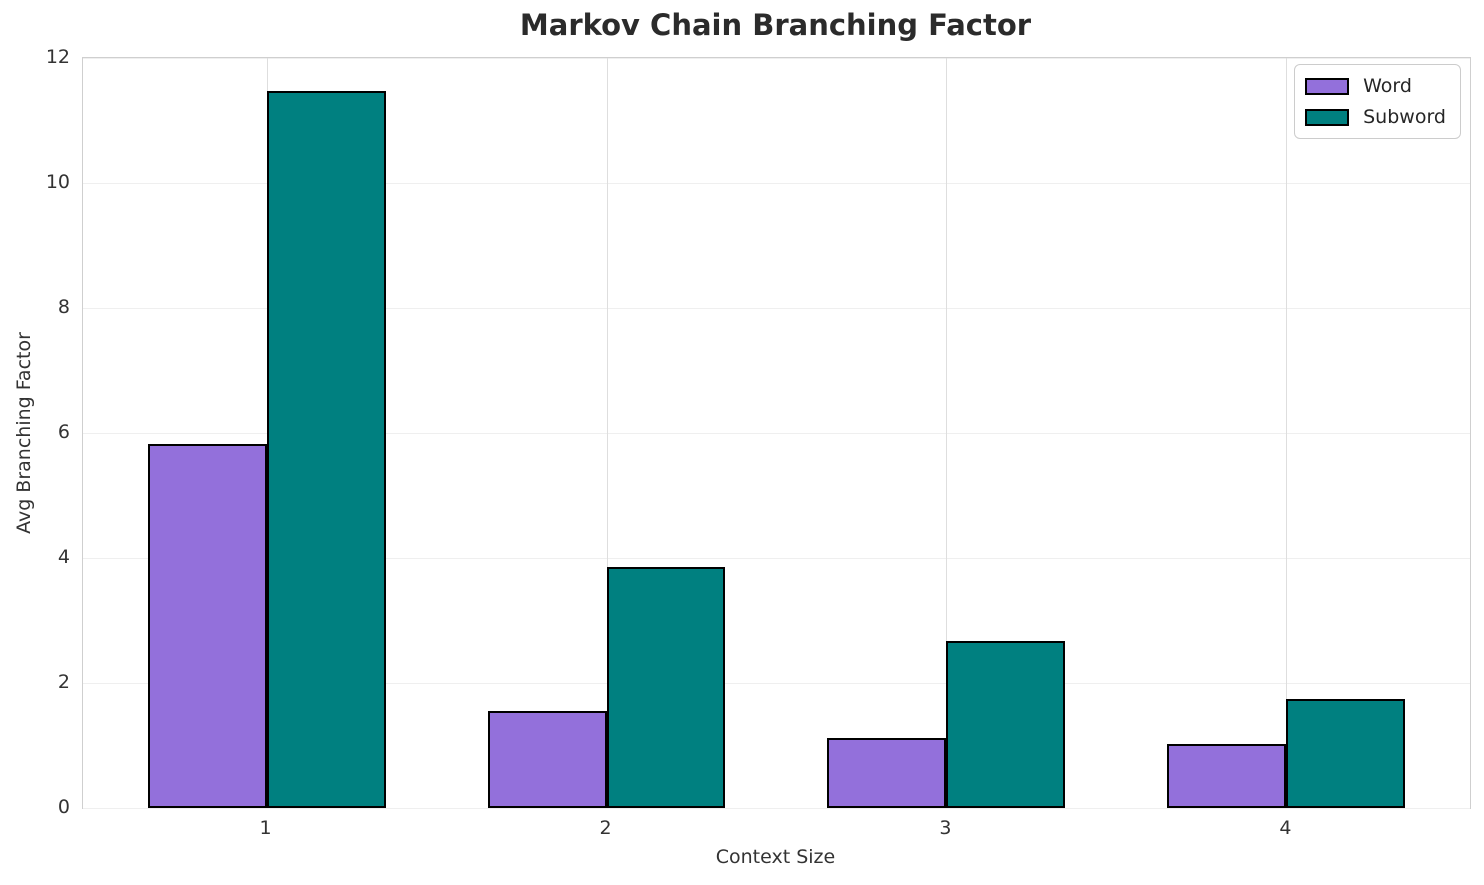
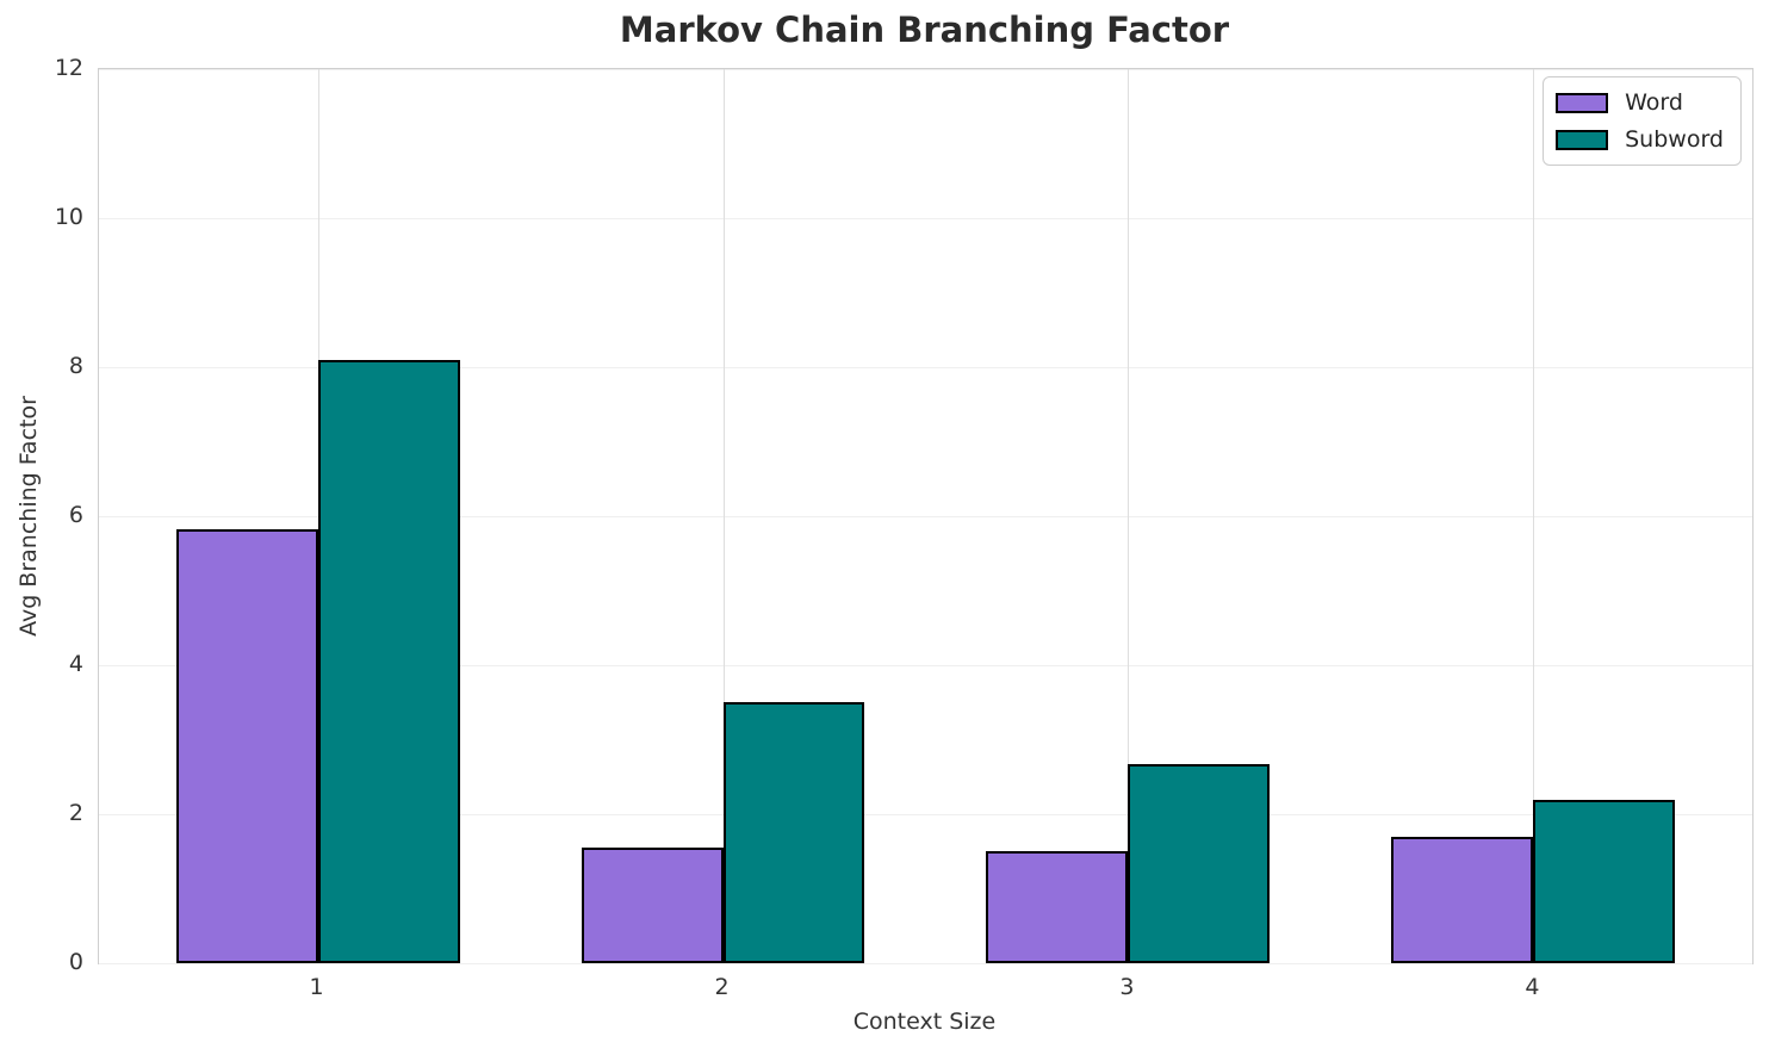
Subword/1: 11.5 -> 8.1
Subword/2: 3.9 -> 3.5
Word/3: 1.1 -> 1.5
Word/4: 1.0 -> 1.7
Subword/4: 1.7 -> 2.2
